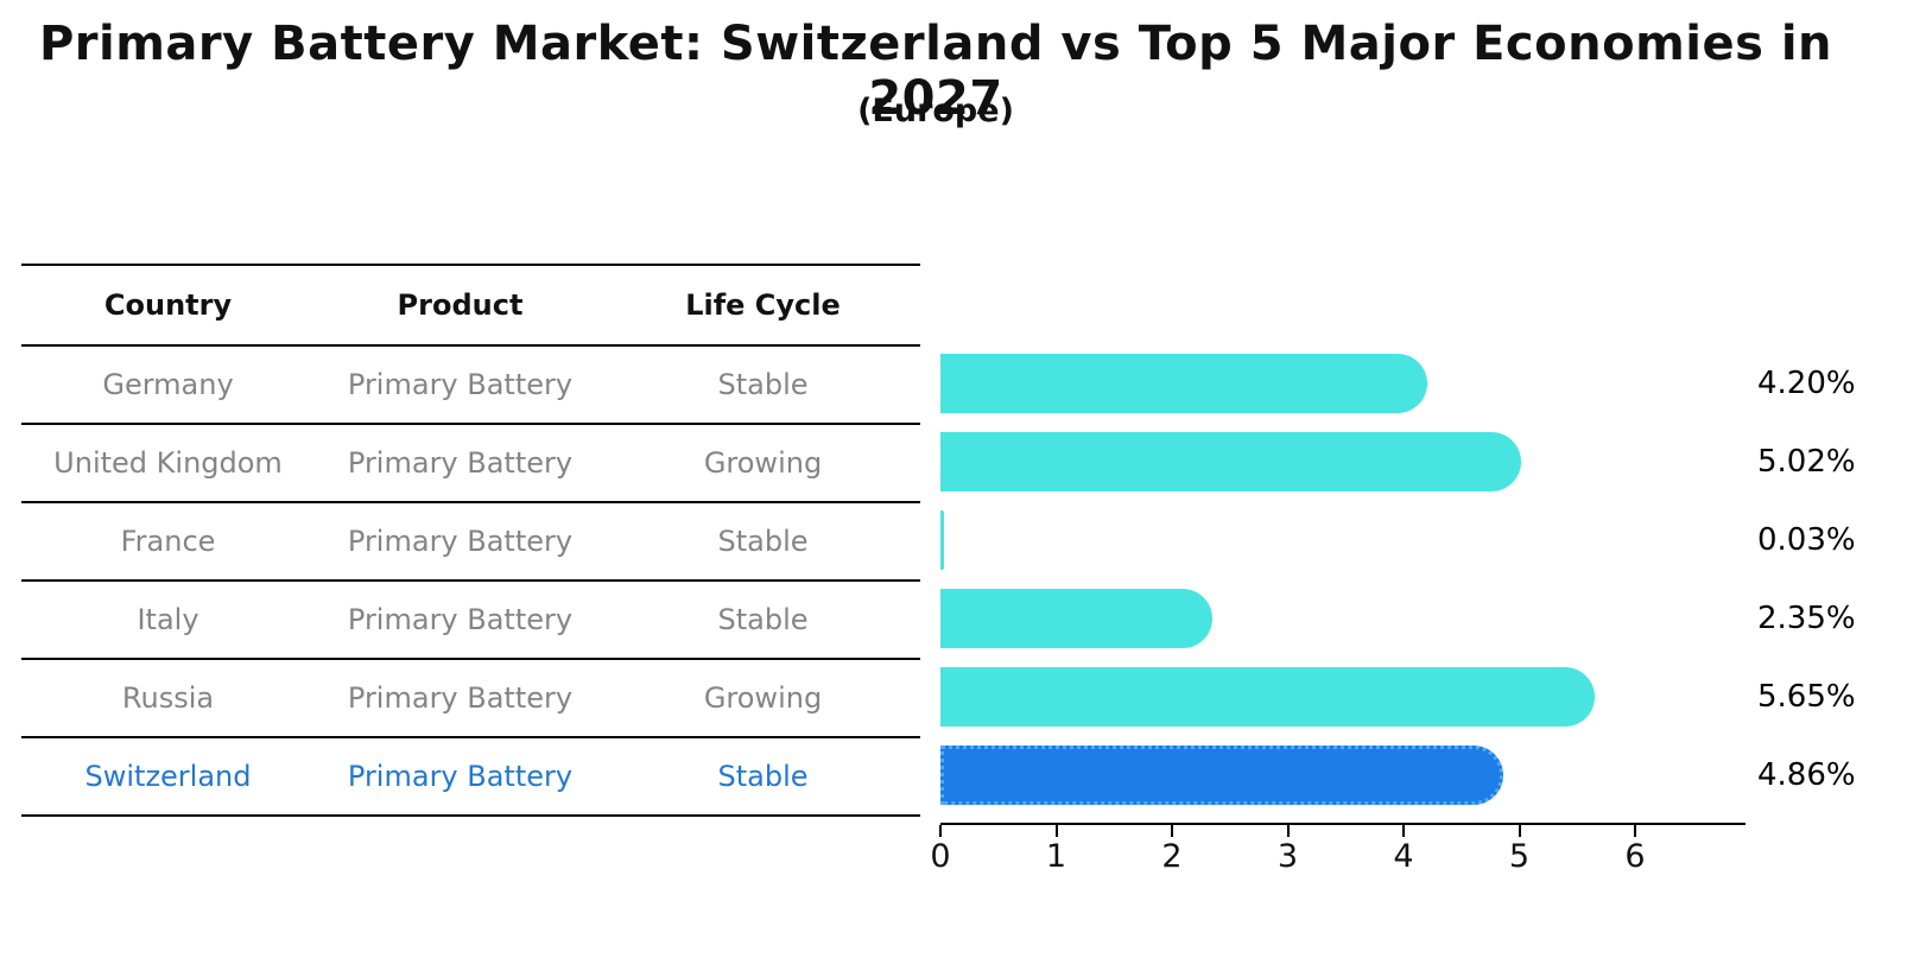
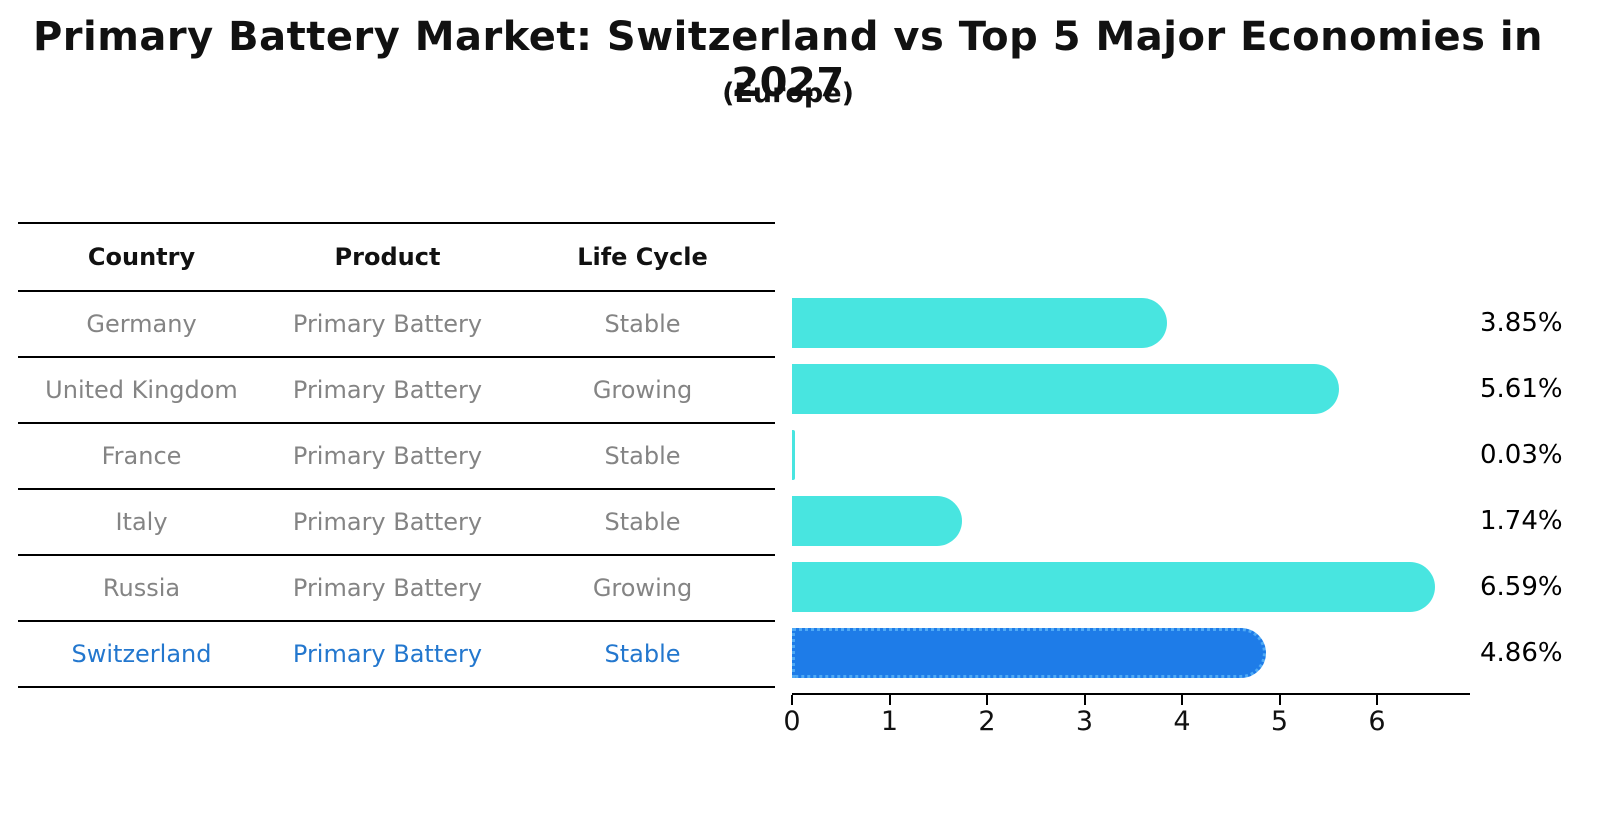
Germany: 4.20% -> 3.85%
United Kingdom: 5.02% -> 5.61%
Italy: 2.35% -> 1.74%
Russia: 5.65% -> 6.59%
